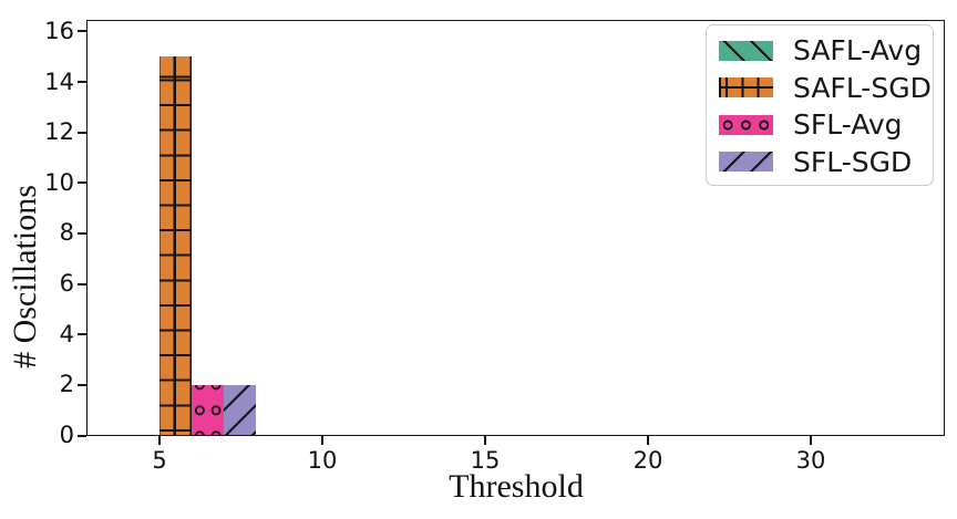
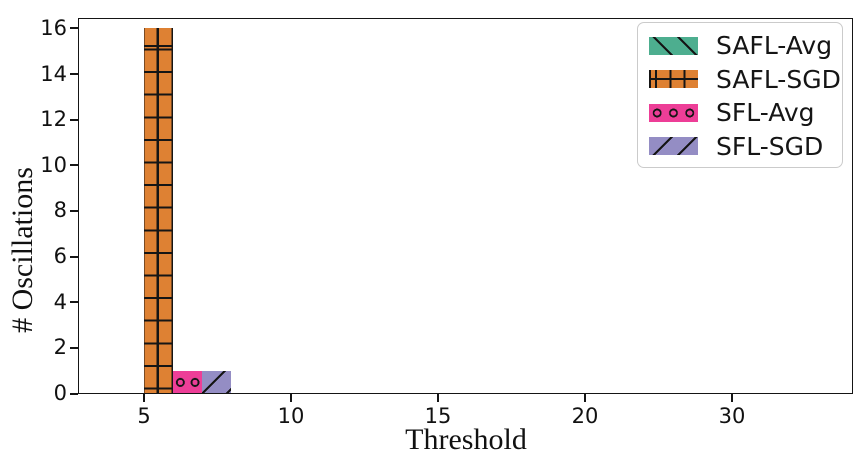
SAFL-SGD/5: 15 -> 16
SFL-Avg/5: 2 -> 1
SFL-SGD/5: 2 -> 1
